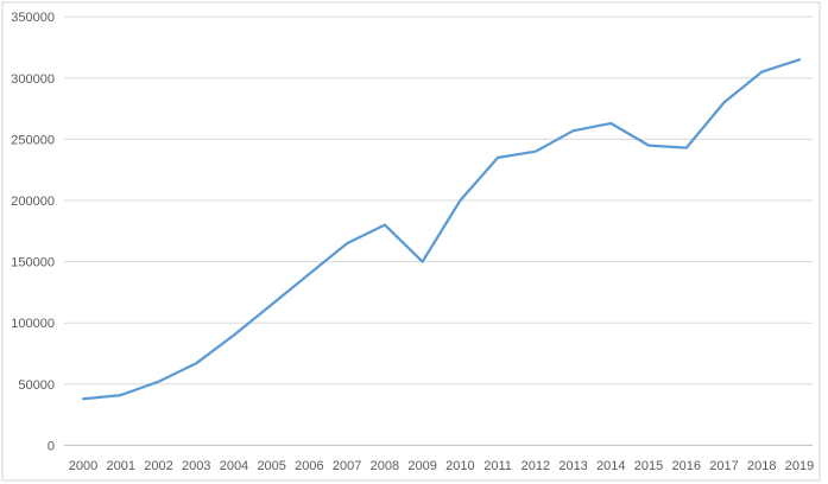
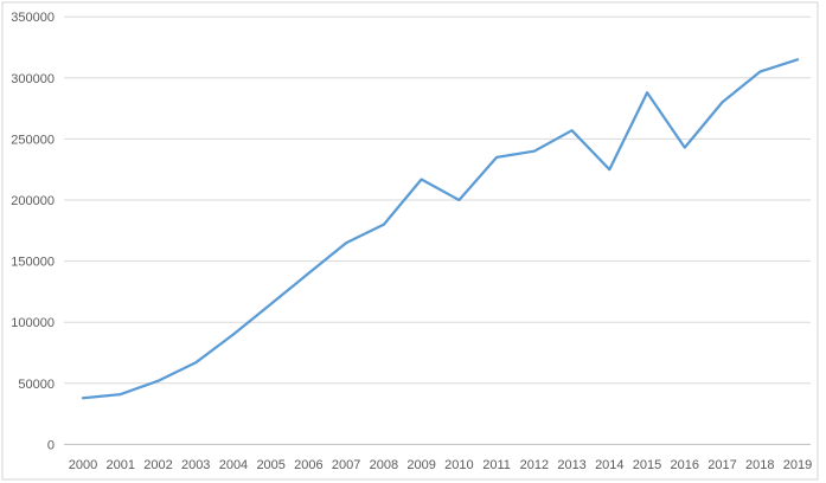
2009: 150000 -> 217000
2014: 263000 -> 225000
2015: 245000 -> 288000
